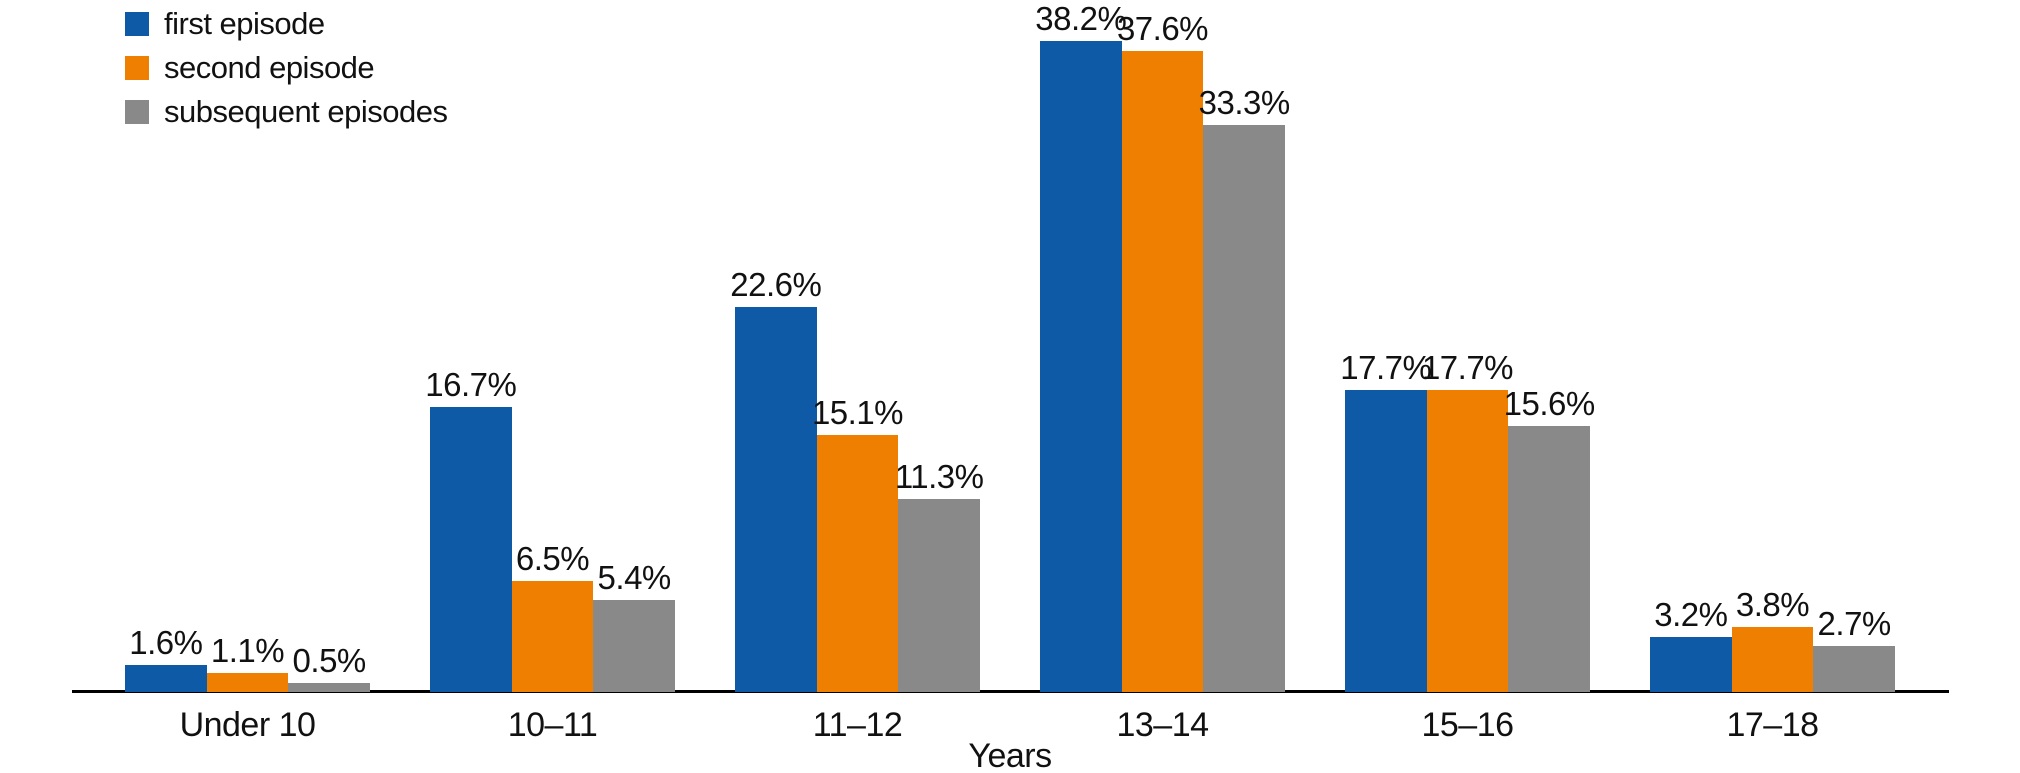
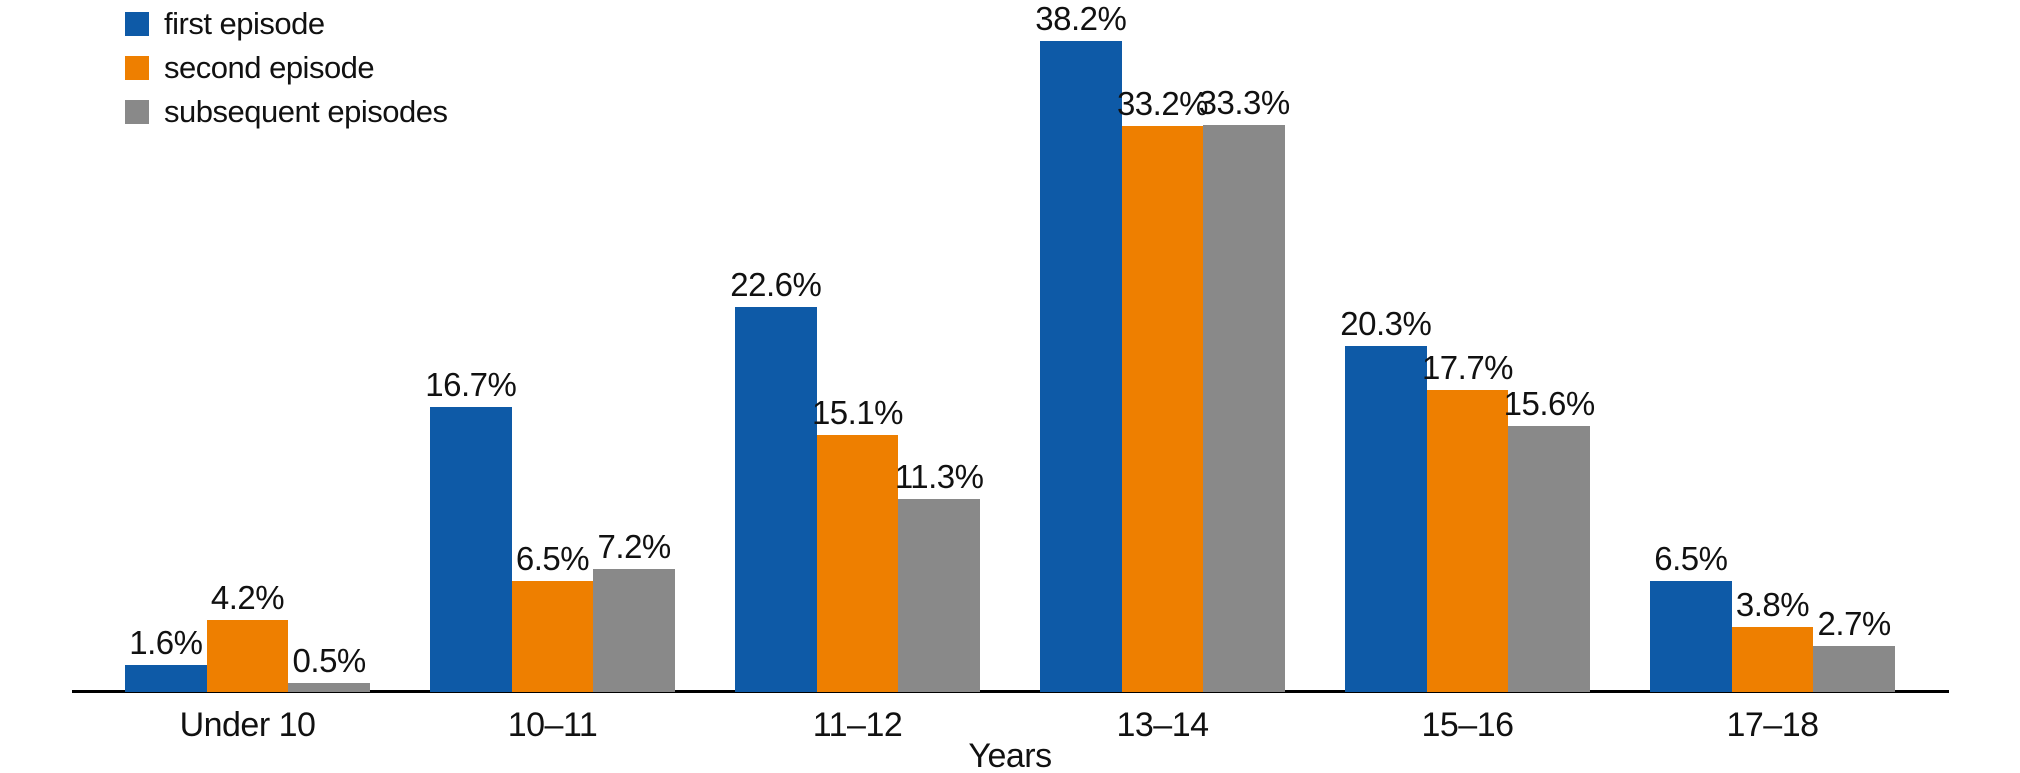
second episode/Under 10: 1.1% -> 4.2%
subsequent episodes/10–11: 5.4% -> 7.2%
second episode/13–14: 37.6% -> 33.2%
first episode/15–16: 17.7% -> 20.3%
first episode/17–18: 3.2% -> 6.5%
